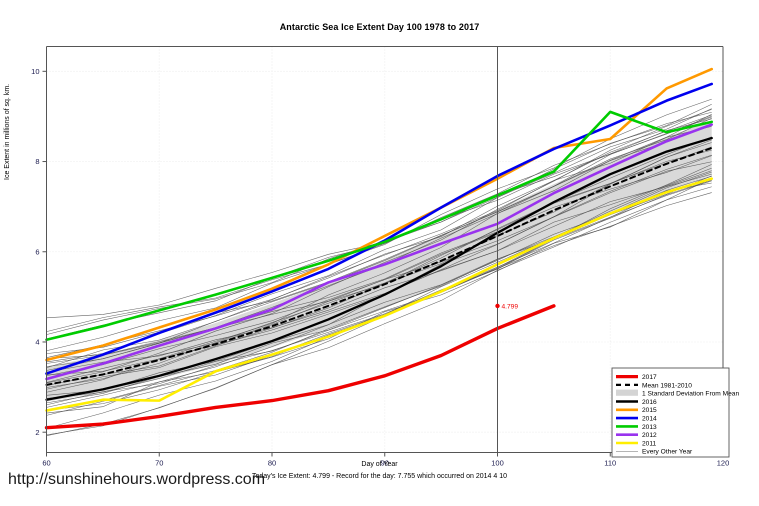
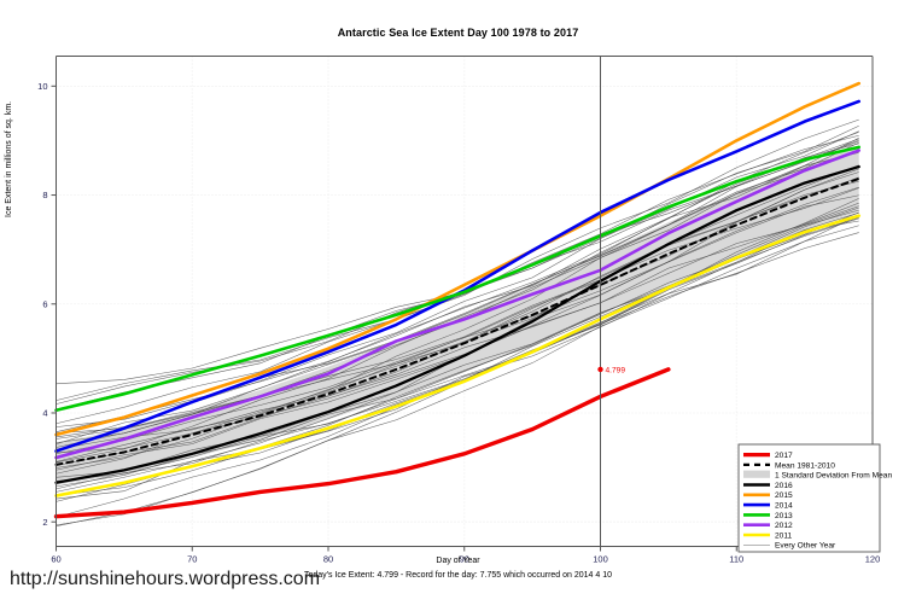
2011/70: 2.7 -> 3.0
2015/110: 8.5 -> 9.0
2013/110: 9.1 -> 8.2
